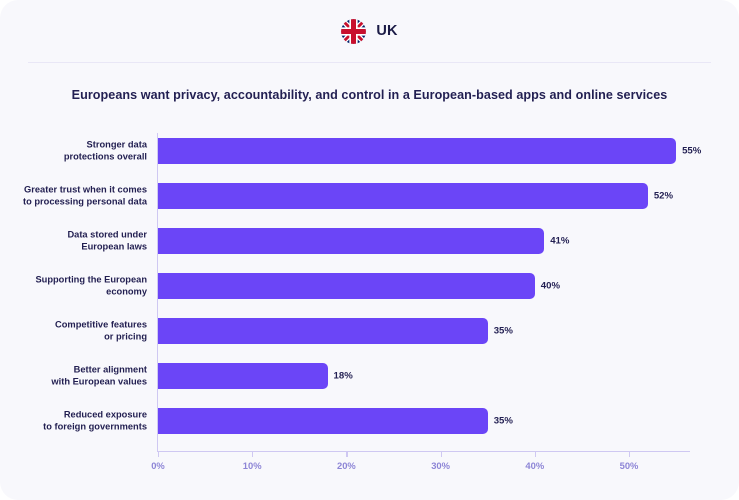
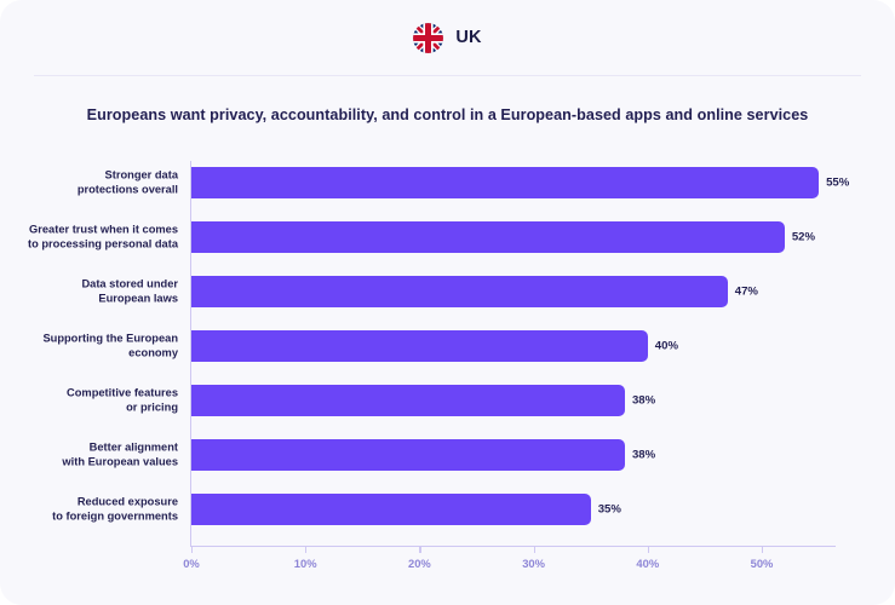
Data stored under European laws: 41% -> 47%
Competitive features or pricing: 35% -> 38%
Better alignment with European values: 18% -> 38%
